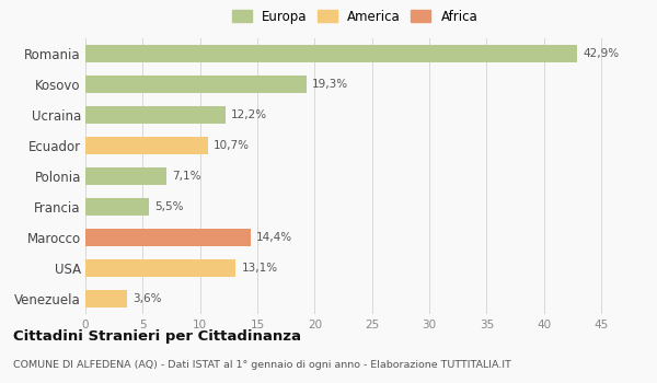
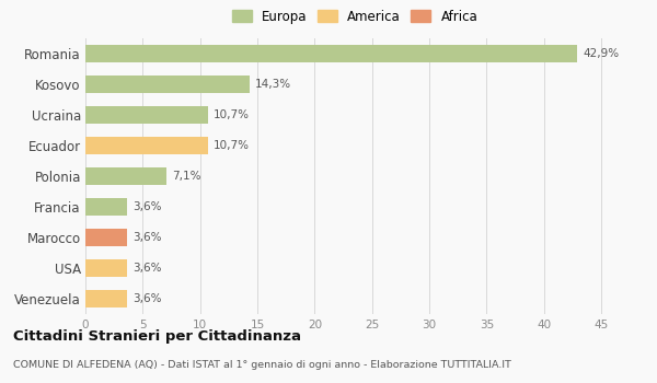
Kosovo: 19,3% -> 14,3%
Ucraina: 12,2% -> 10,7%
Francia: 5,5% -> 3,6%
Marocco: 14,4% -> 3,6%
USA: 13,1% -> 3,6%
